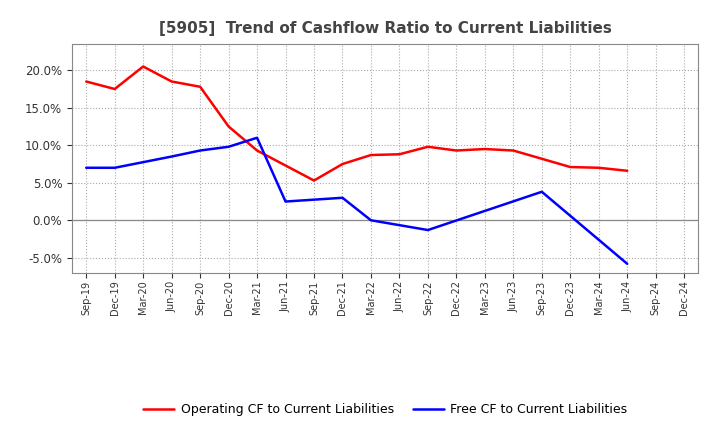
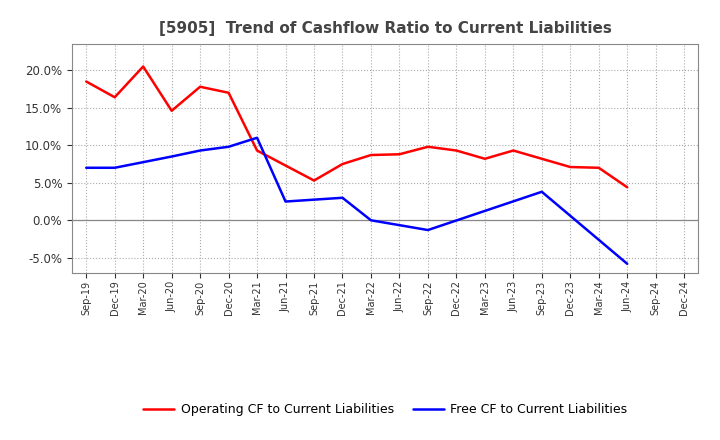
Operating CF to Current Liabilities/Dec-19: 17.5% -> 16.4%
Operating CF to Current Liabilities/Jun-20: 18.5% -> 14.6%
Operating CF to Current Liabilities/Dec-20: 12.5% -> 17.0%
Operating CF to Current Liabilities/Mar-23: 9.5% -> 8.2%
Operating CF to Current Liabilities/Jun-24: 6.6% -> 4.4%
